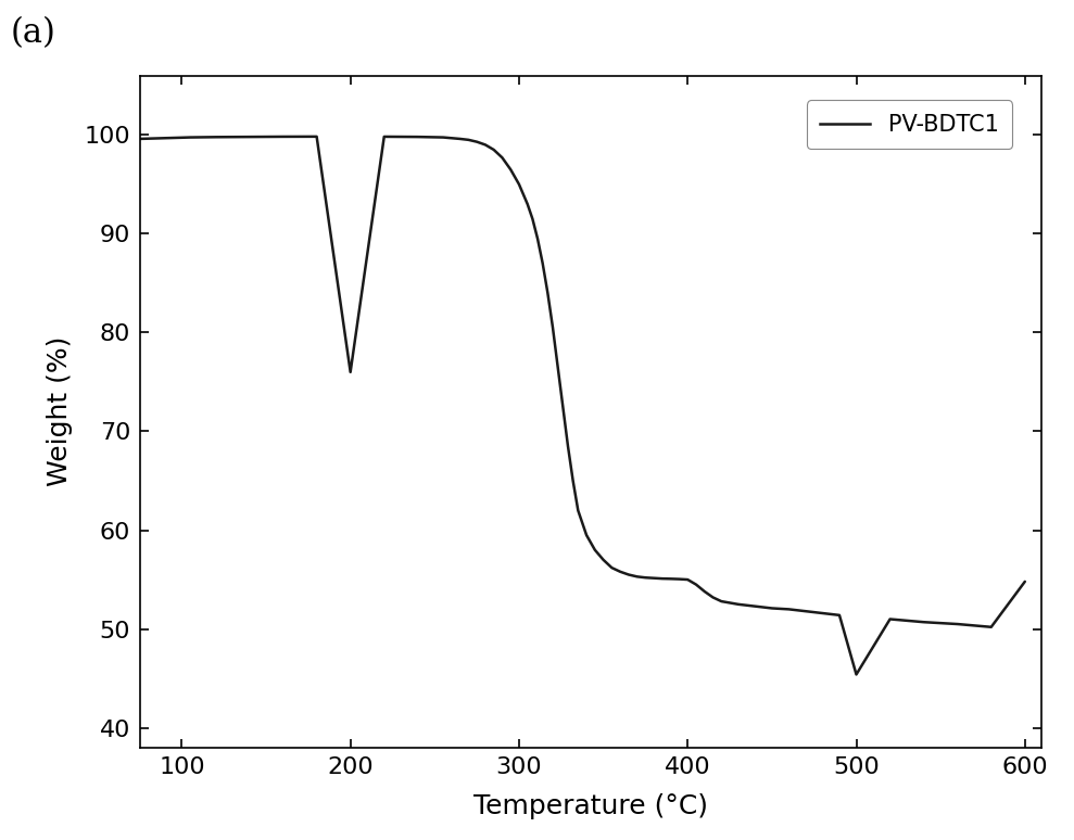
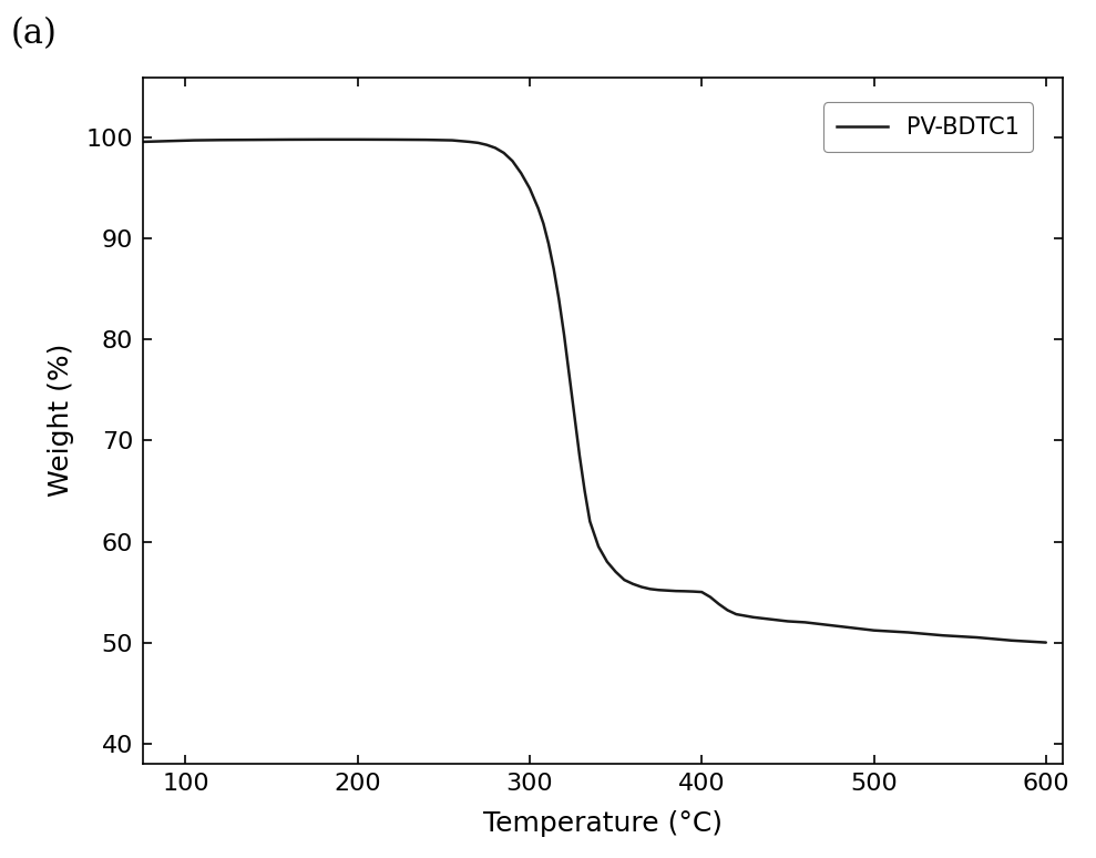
200: 76.0 -> 99.8
500: 45.4 -> 51.2
600: 54.8 -> 50.0
